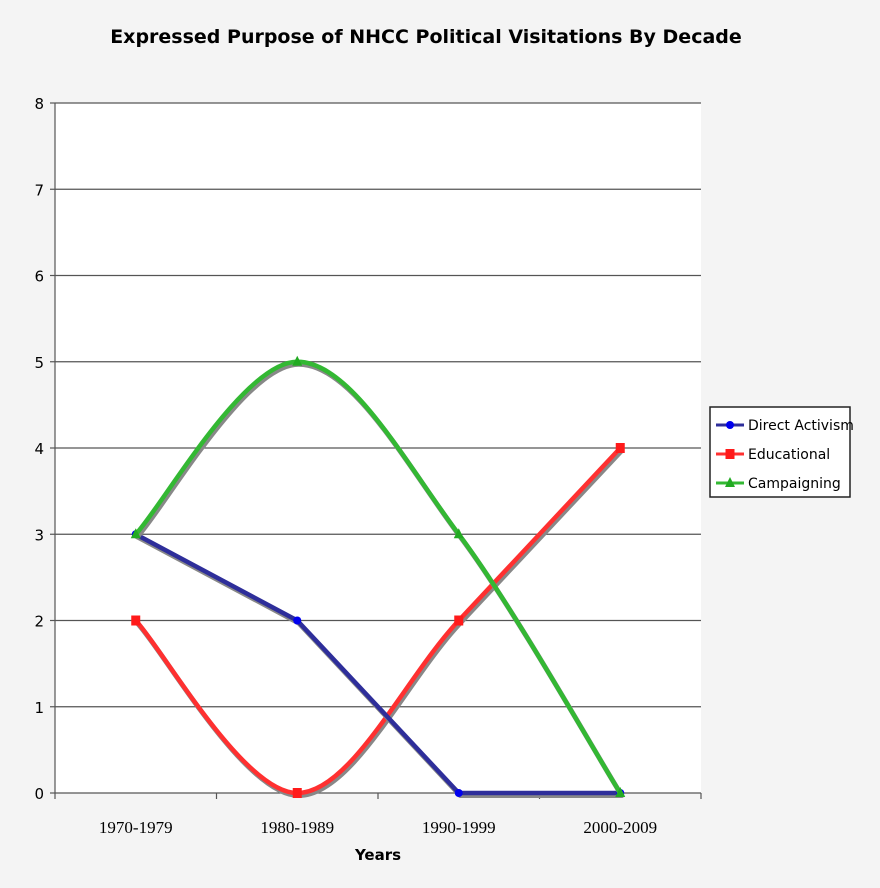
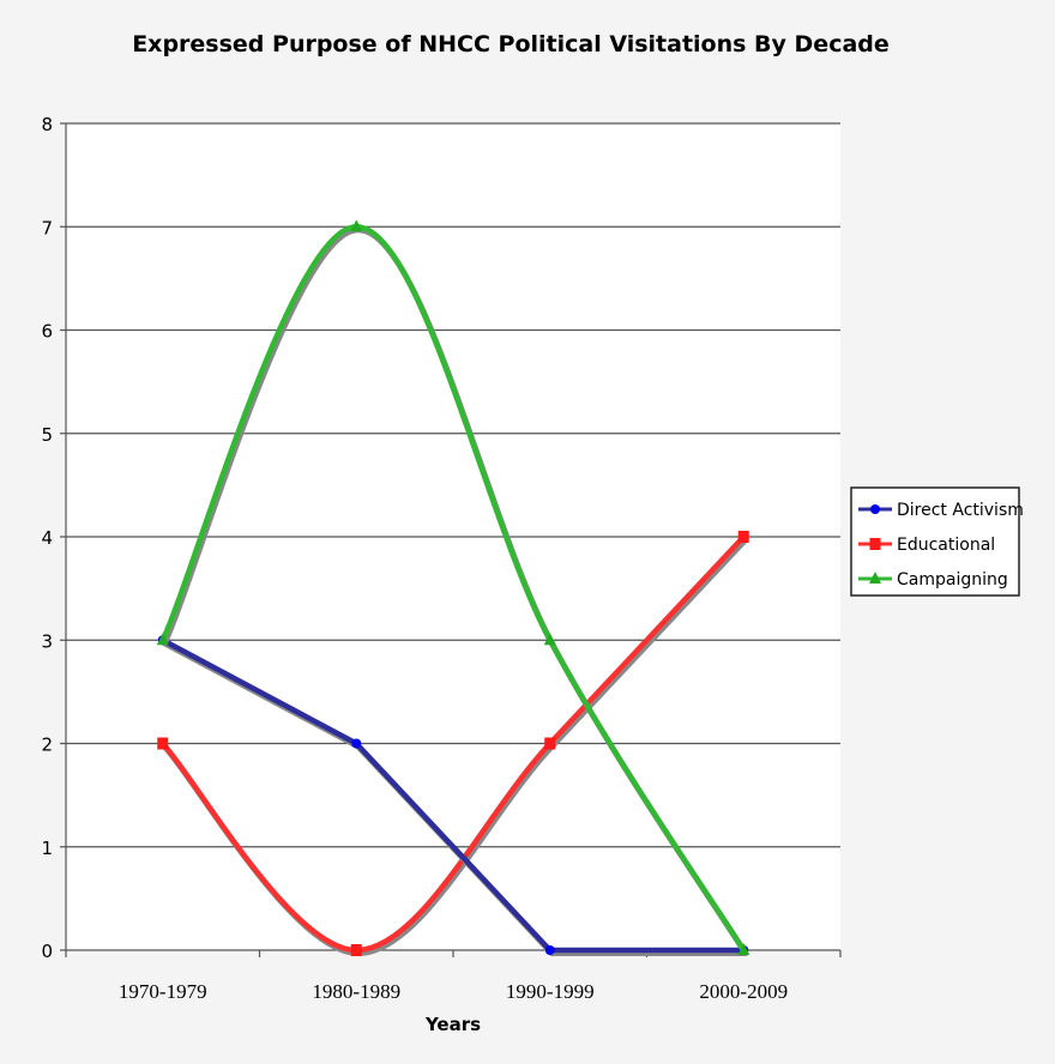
Campaigning/1980-1989: 5 -> 7
